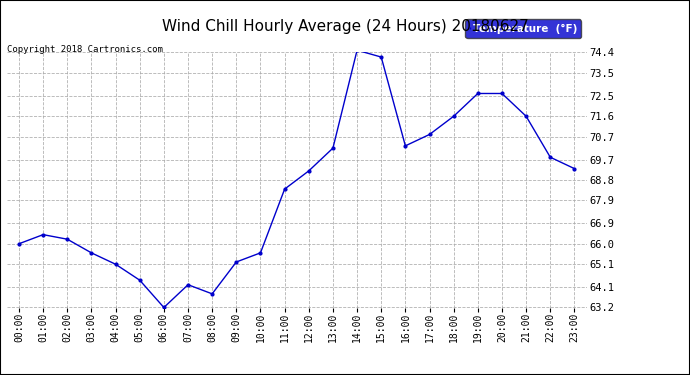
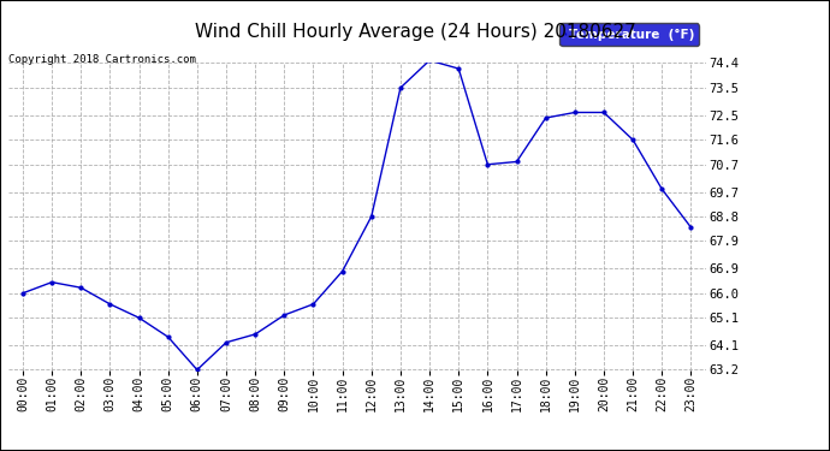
08:00: 63.8 -> 64.5
11:00: 68.4 -> 66.8
12:00: 69.2 -> 68.8
13:00: 70.2 -> 73.5
16:00: 70.3 -> 70.7
18:00: 71.6 -> 72.4
23:00: 69.3 -> 68.4
